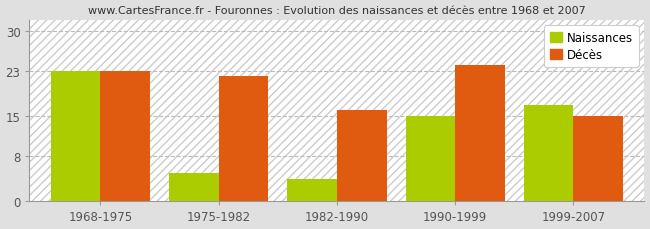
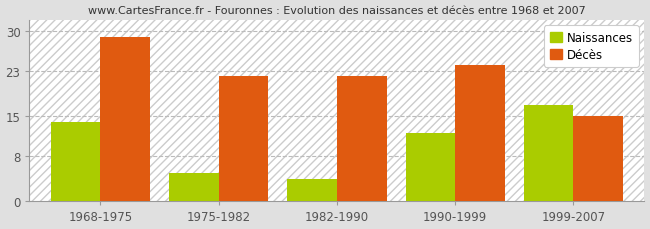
Naissances/1968-1975: 23 -> 14
Décès/1968-1975: 23 -> 29
Décès/1982-1990: 16 -> 22
Naissances/1990-1999: 15 -> 12
